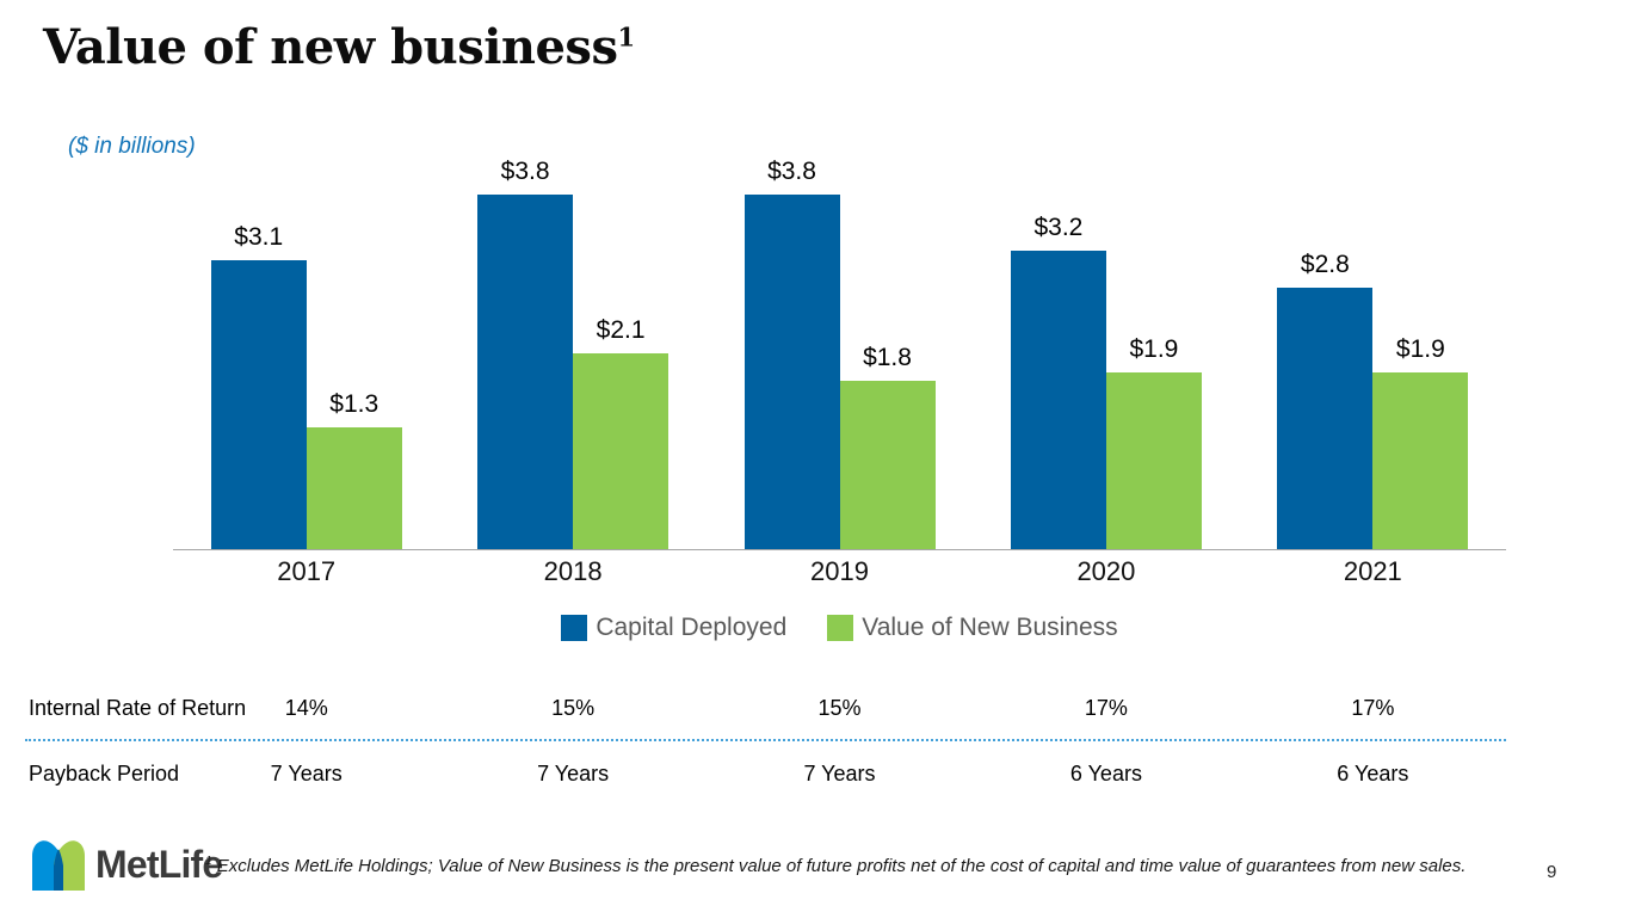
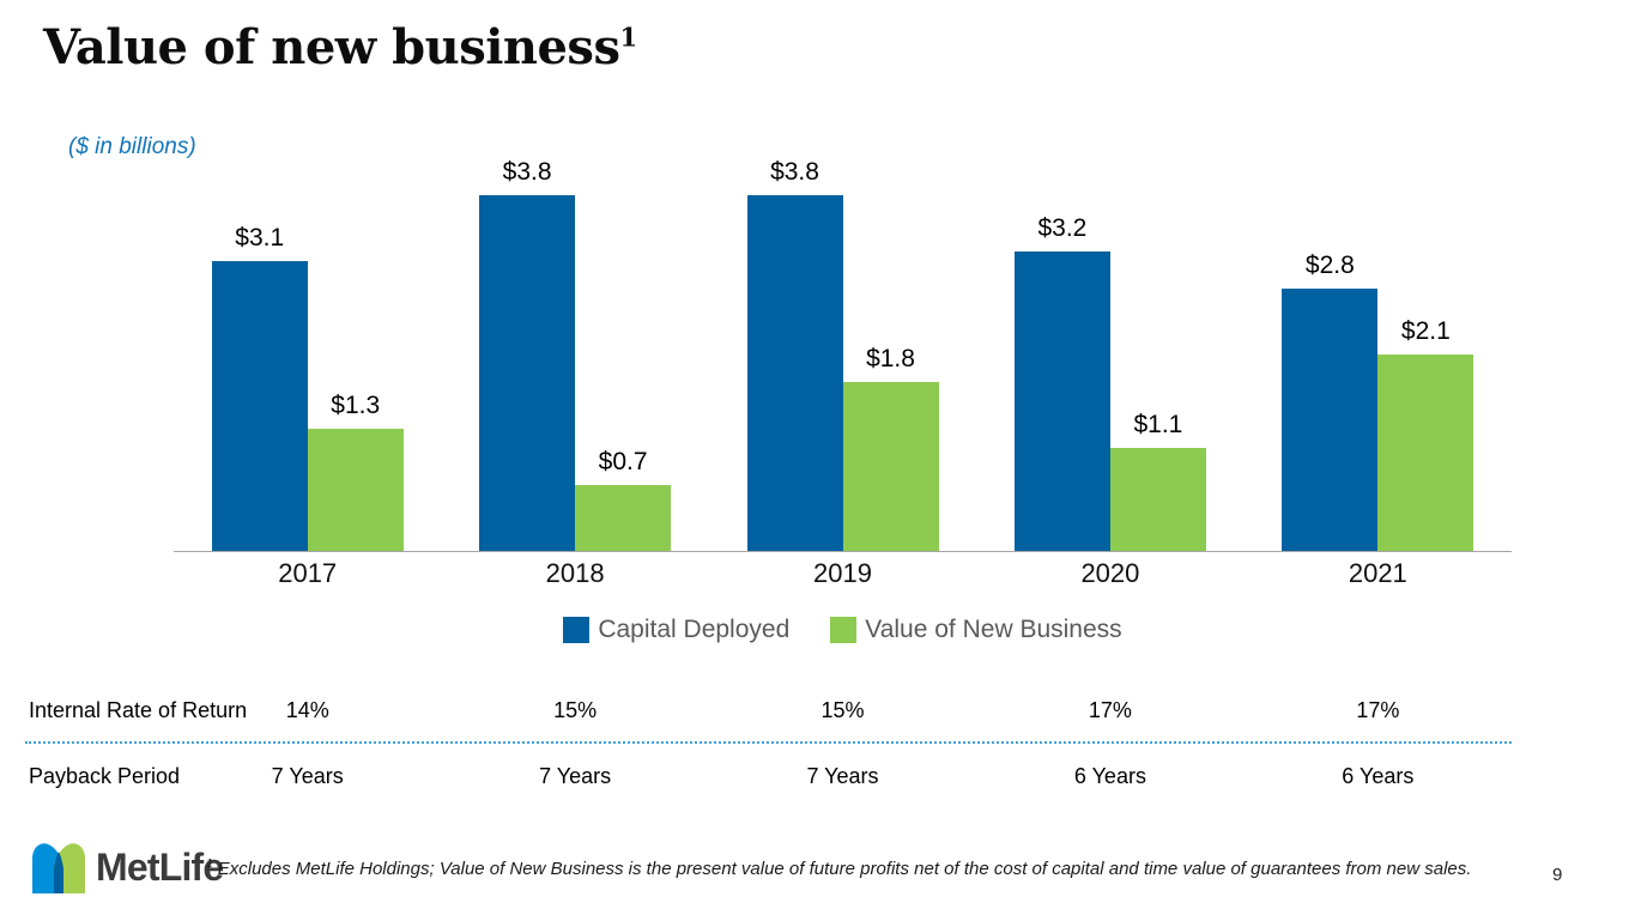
Value of New Business/2018: $2.1 -> $0.7
Value of New Business/2020: $1.9 -> $1.1
Value of New Business/2021: $1.9 -> $2.1
